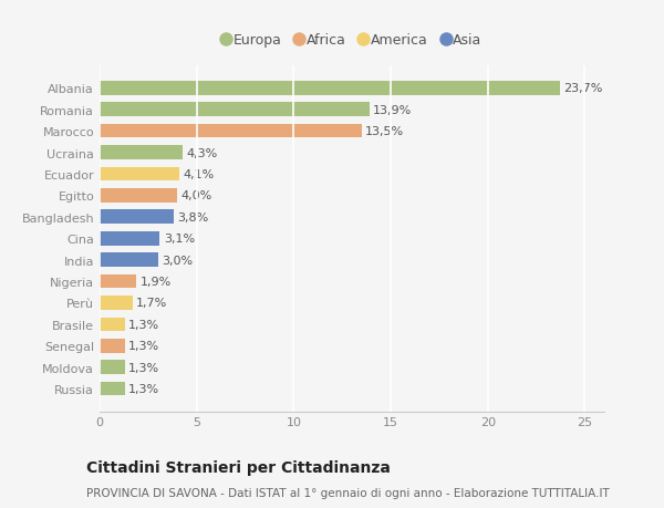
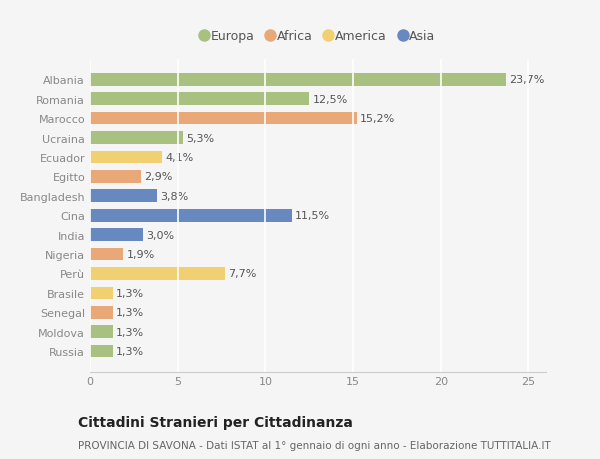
Romania: 13,9% -> 12,5%
Marocco: 13,5% -> 15,2%
Ucraina: 4,3% -> 5,3%
Egitto: 4,0% -> 2,9%
Cina: 3,1% -> 11,5%
Perù: 1,7% -> 7,7%
